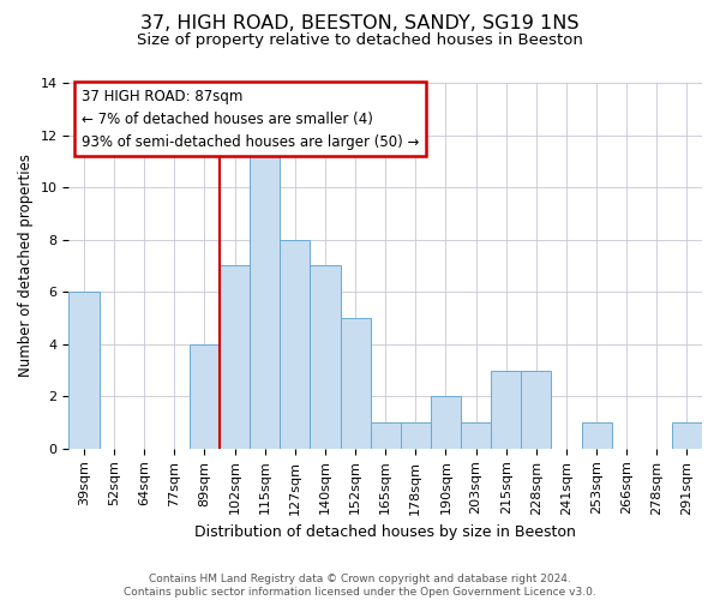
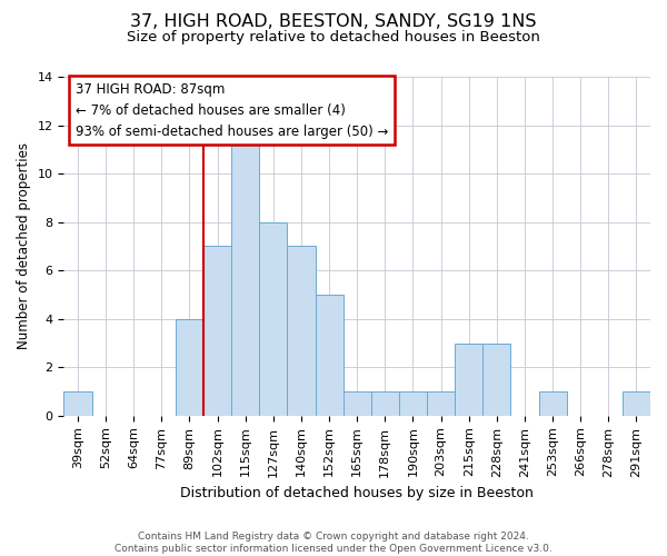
39sqm: 6 -> 1
190sqm: 2 -> 1
